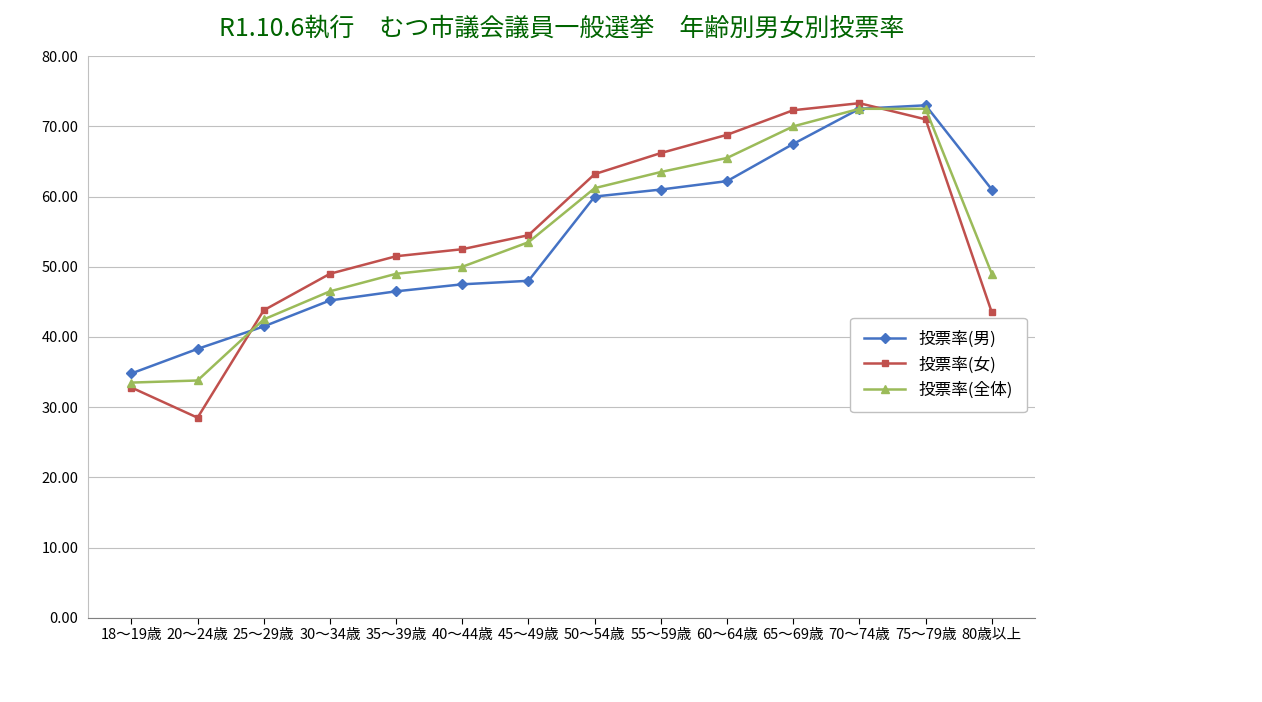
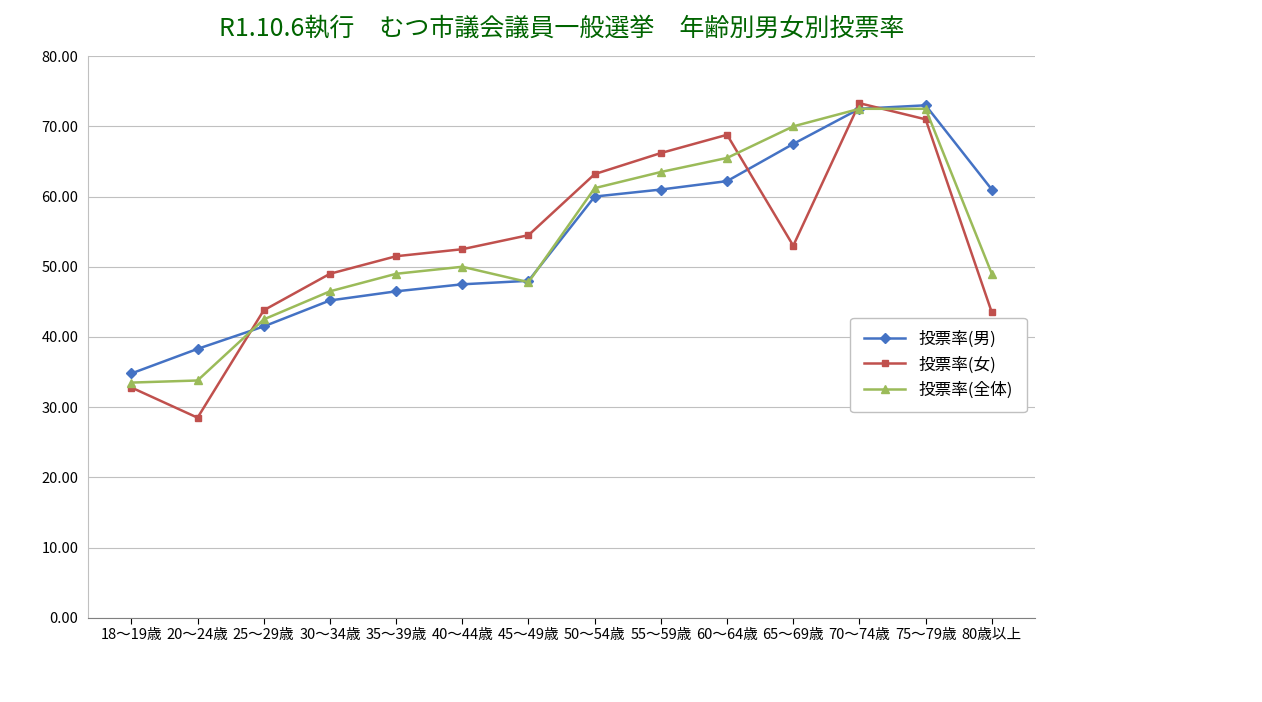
投票率(全体)/45～49歳: 53.5 -> 47.8
投票率(女)/65～69歳: 72.3 -> 53.0
